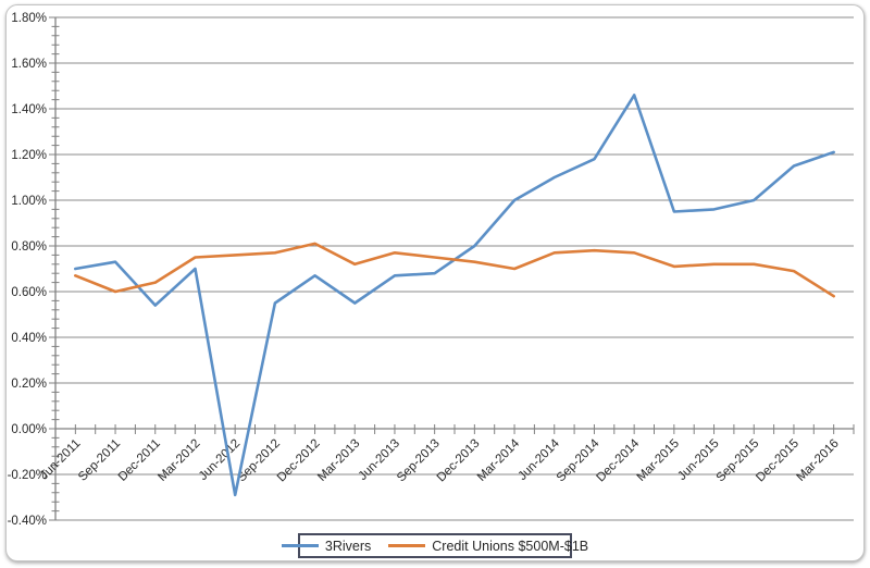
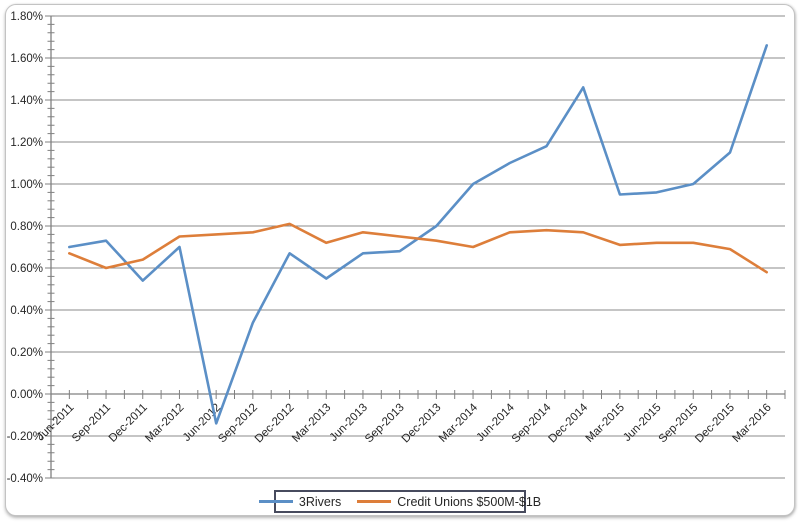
3Rivers/Jun-2012: -0.29% -> -0.14%
3Rivers/Sep-2012: 0.55% -> 0.34%
3Rivers/Mar-2016: 1.21% -> 1.66%
